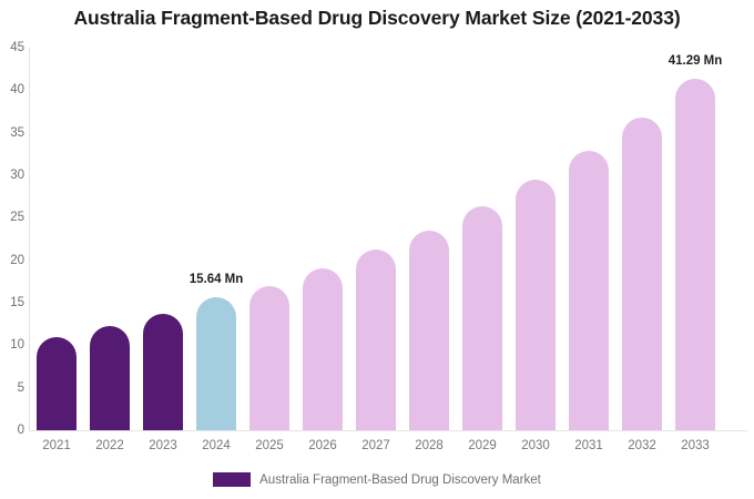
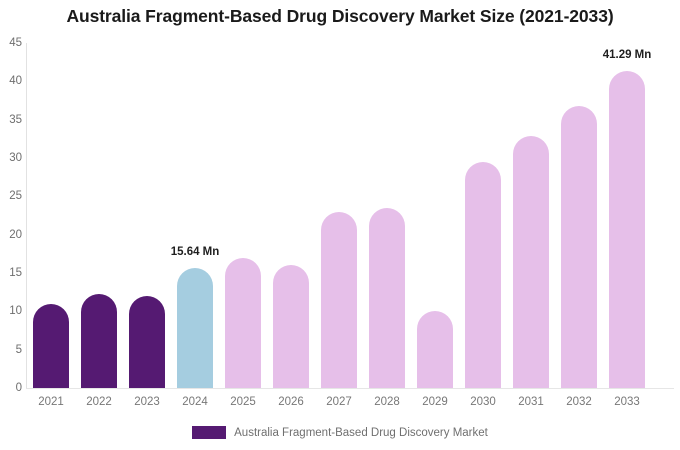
2023: 14 -> 12
2026: 19 -> 16
2027: 21 -> 23
2029: 26 -> 10
